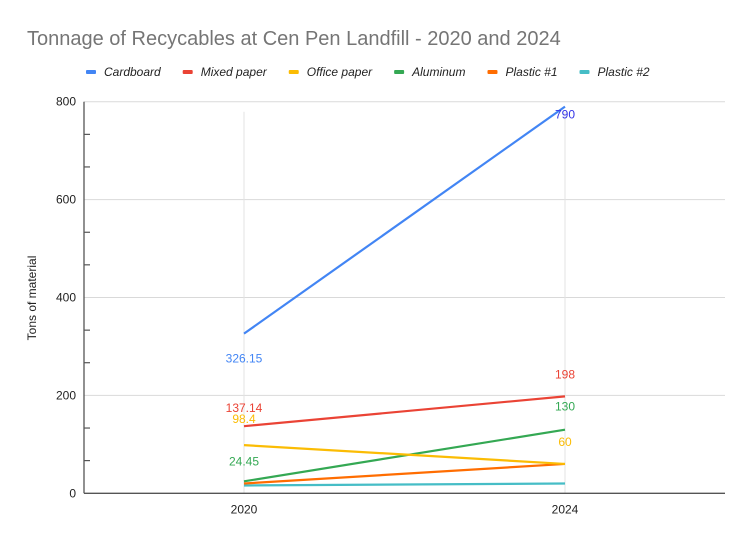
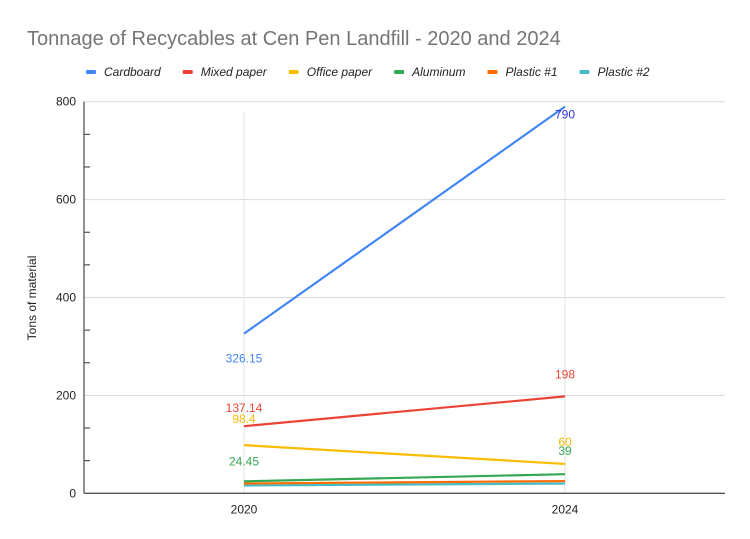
Aluminum/2024: 130 -> 39
Plastic #1/2024: 60 -> 20
